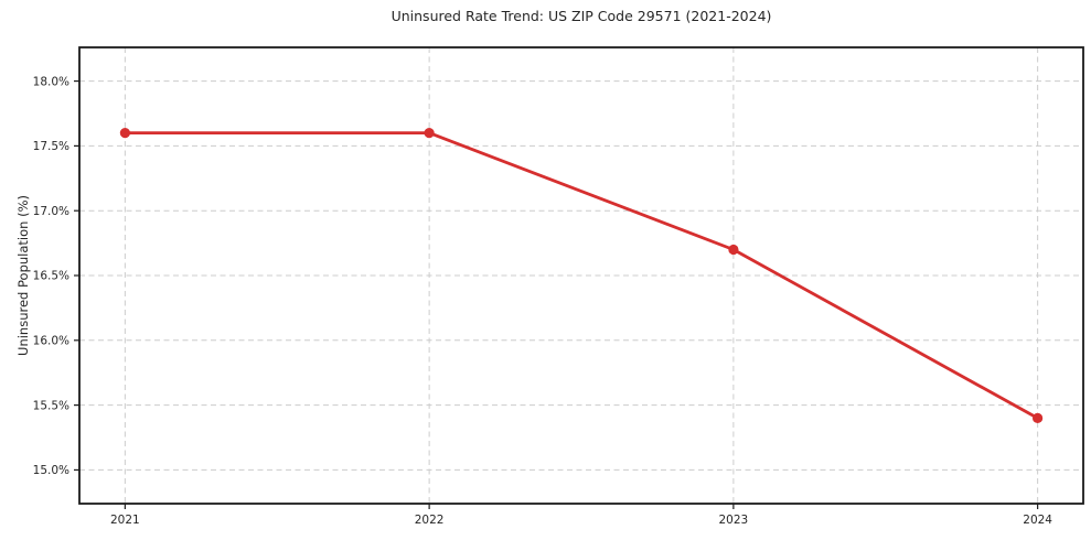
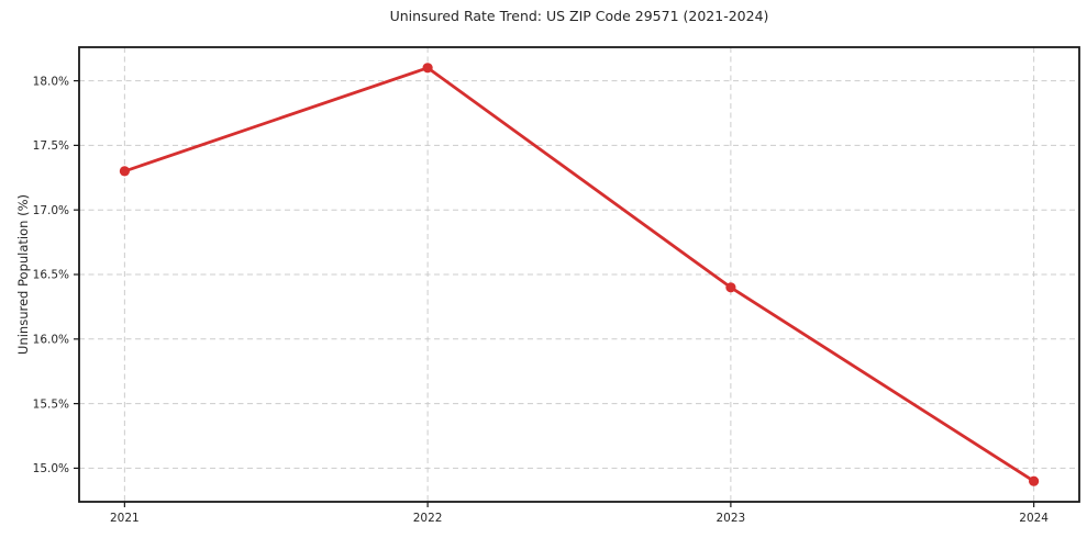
2021: 17.6% -> 17.3%
2022: 17.6% -> 18.1%
2023: 16.7% -> 16.4%
2024: 15.4% -> 14.9%
